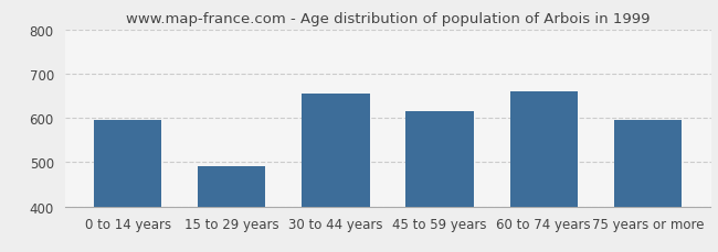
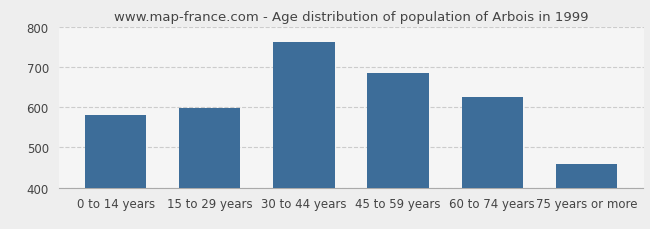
0 to 14 years: 595 -> 581
15 to 29 years: 490 -> 597
30 to 44 years: 655 -> 762
45 to 59 years: 615 -> 685
60 to 74 years: 660 -> 626
75 years or more: 595 -> 458
